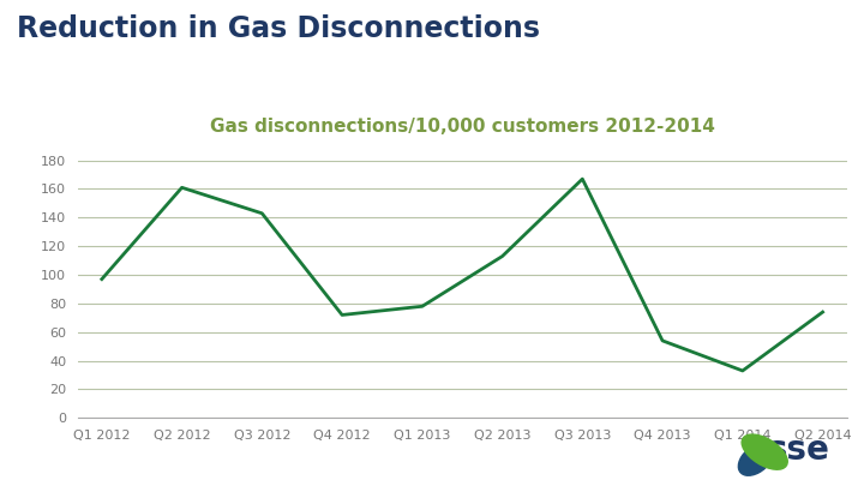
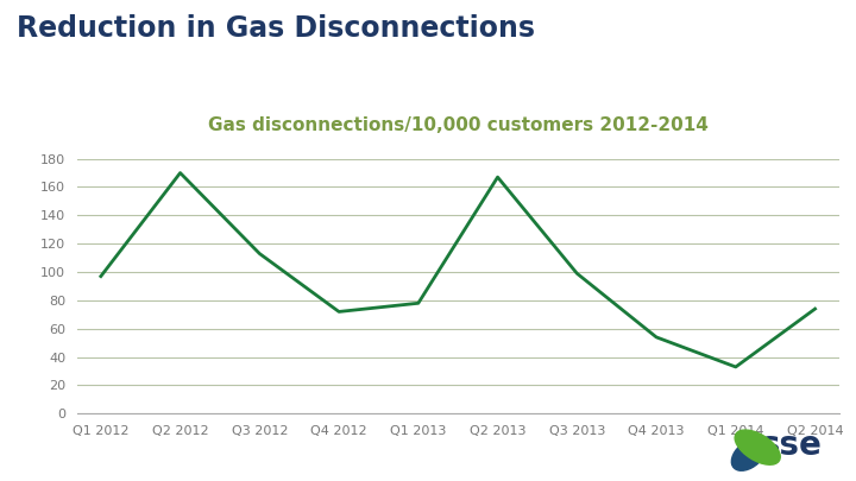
Q2 2012: 161 -> 170
Q3 2012: 143 -> 113
Q2 2013: 113 -> 167
Q3 2013: 167 -> 99
